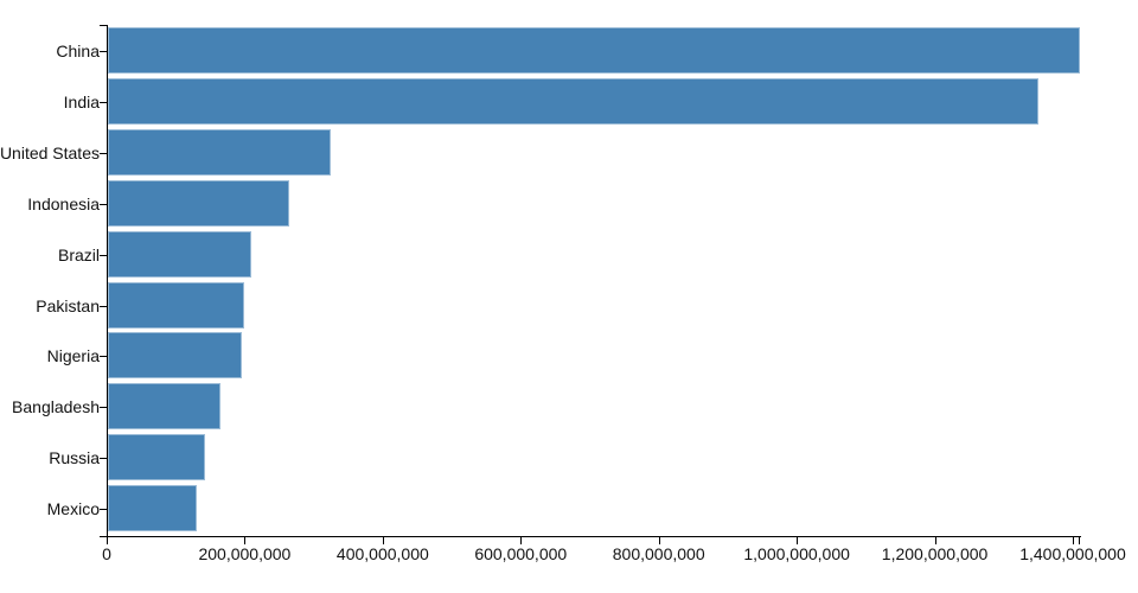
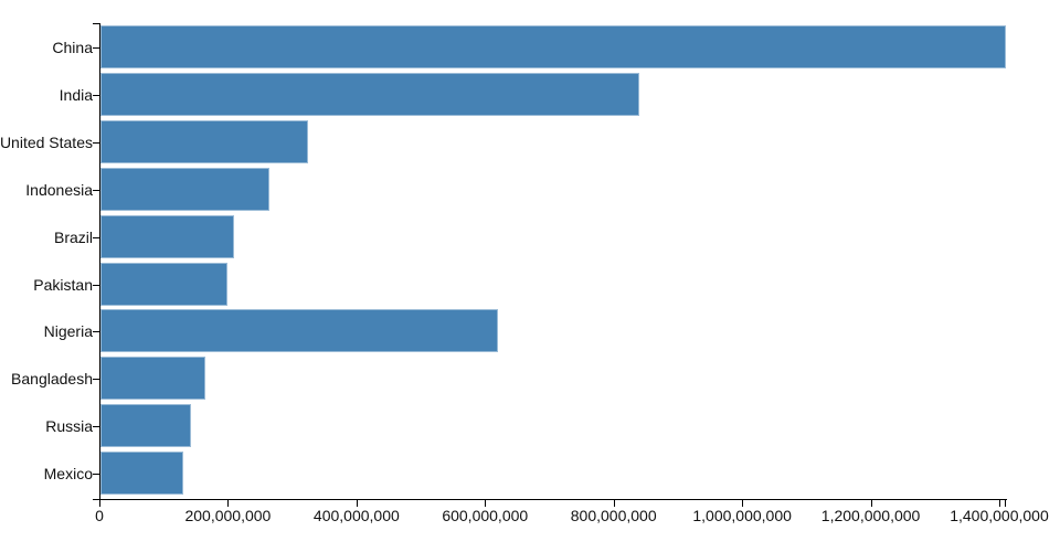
India: 1350000000 -> 840000000
Nigeria: 200000000 -> 620000000
